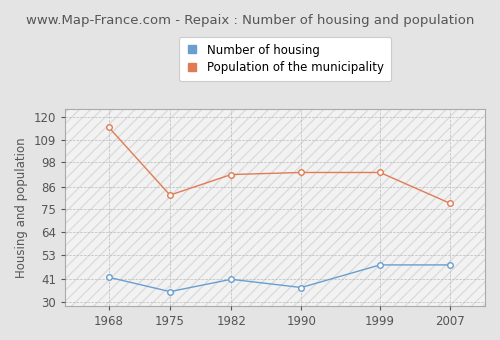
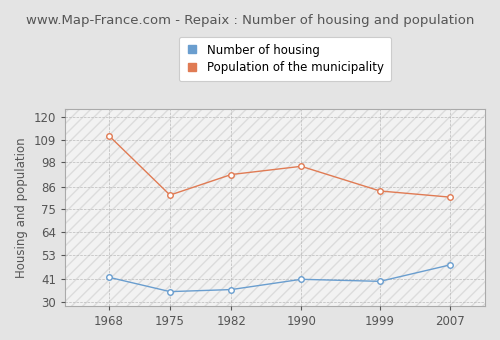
Population of the municipality/1968: 115 -> 111
Number of housing/1982: 41 -> 36
Number of housing/1990: 37 -> 41
Population of the municipality/1990: 93 -> 96
Number of housing/1999: 48 -> 40
Population of the municipality/1999: 93 -> 84
Population of the municipality/2007: 78 -> 81
